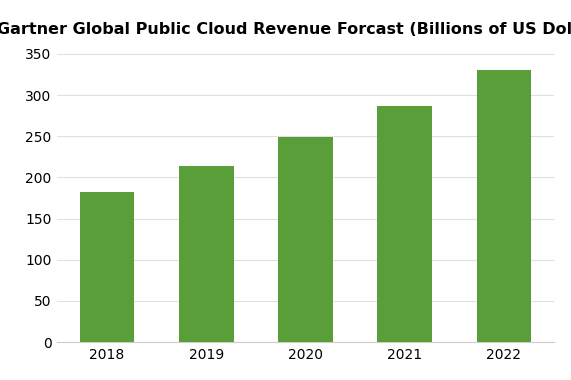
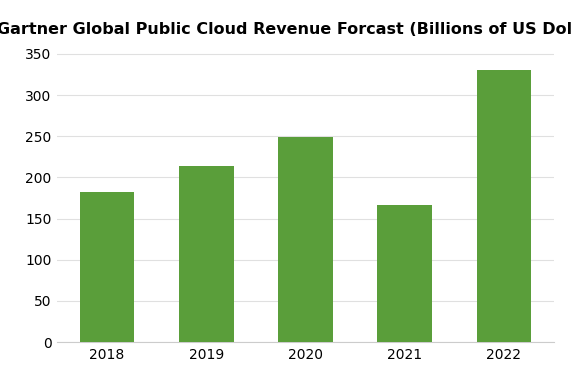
2021: 287 -> 166
